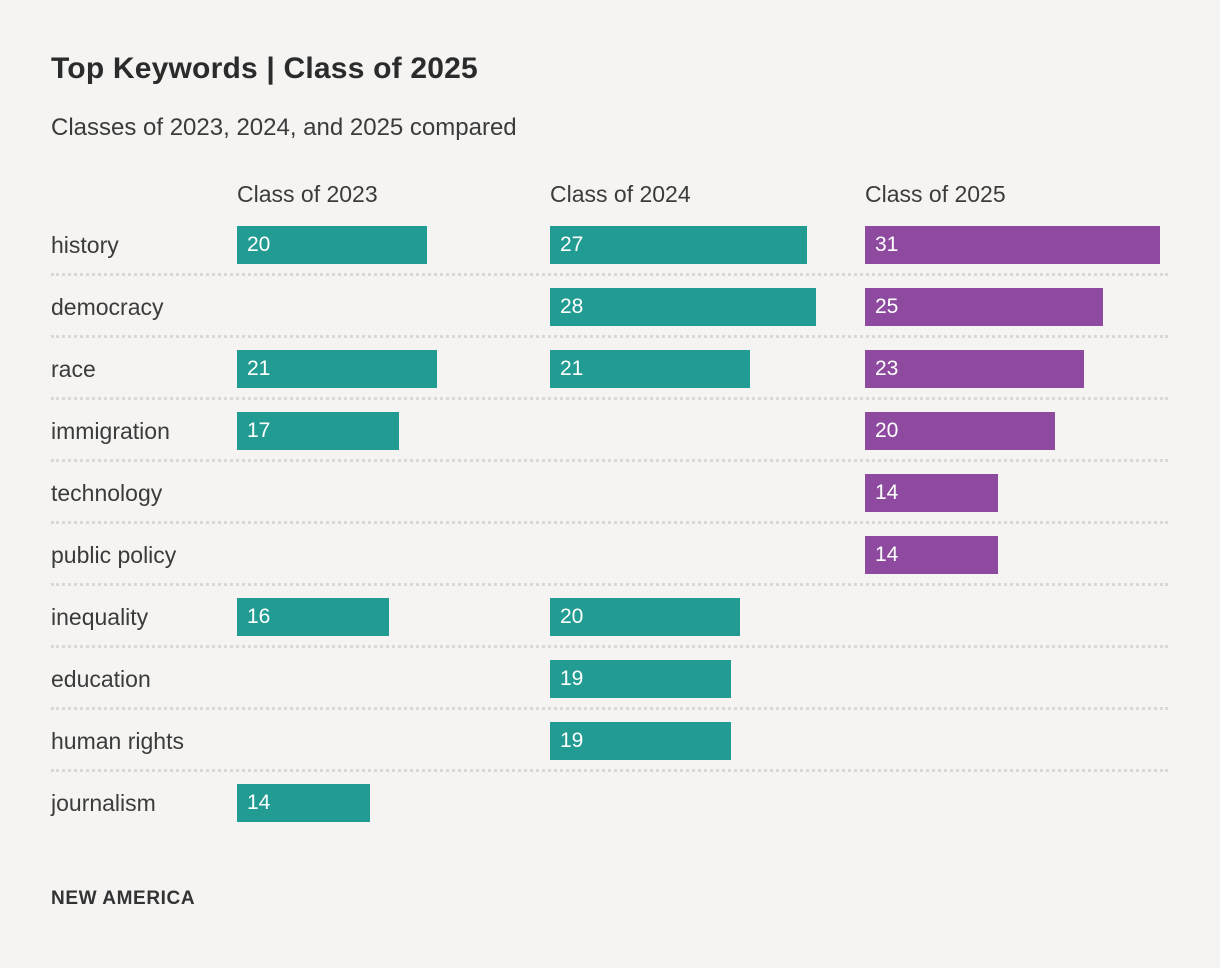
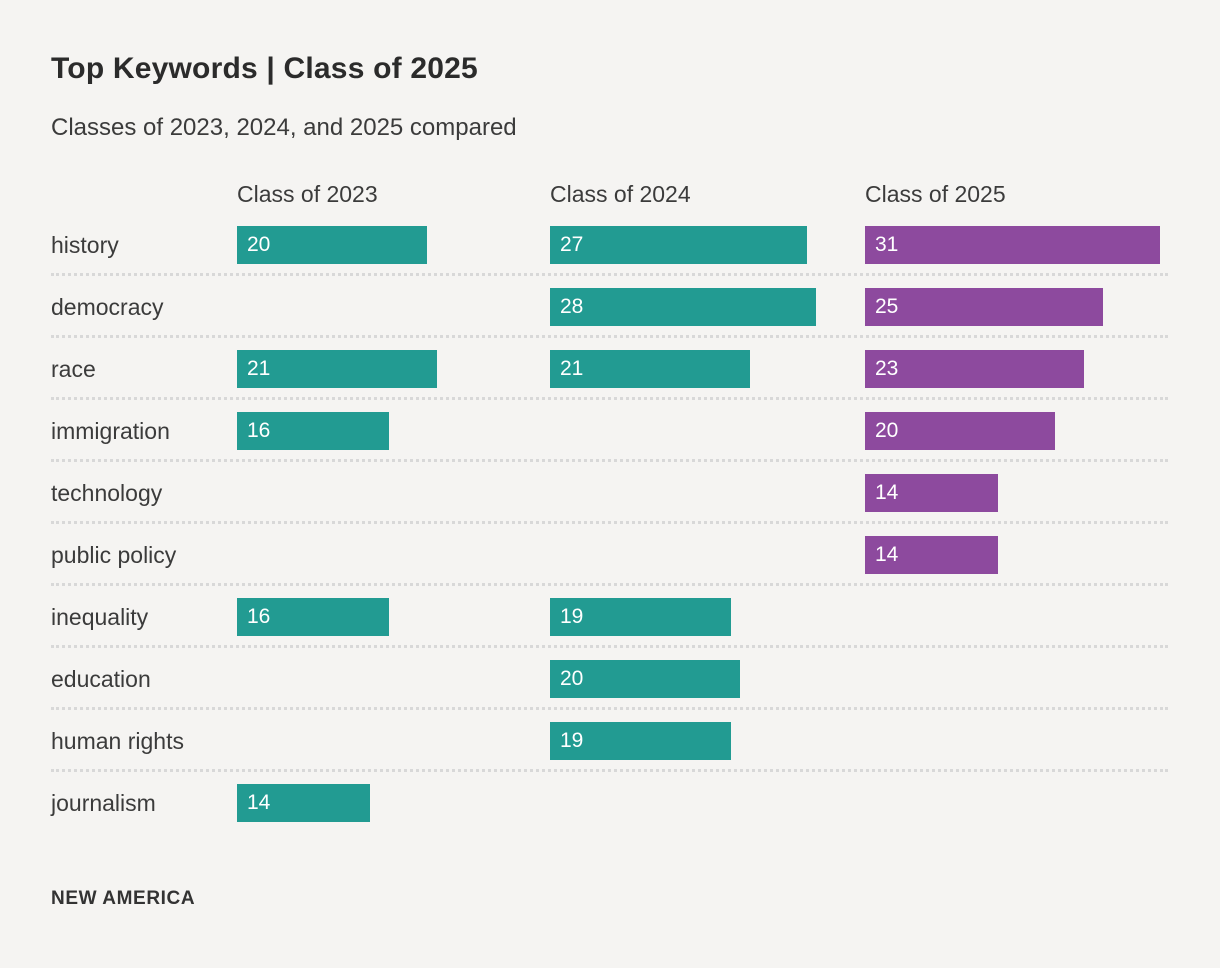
Class of 2023/immigration: 17 -> 16
Class of 2024/inequality: 20 -> 19
Class of 2024/education: 19 -> 20
